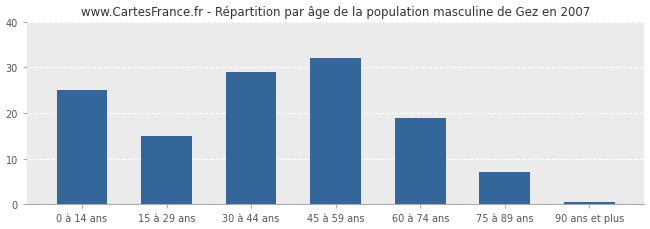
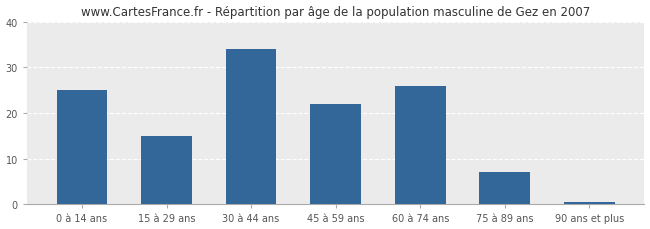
30 à 44 ans: 29.0 -> 34.0
45 à 59 ans: 32.0 -> 22.0
60 à 74 ans: 19.0 -> 26.0
